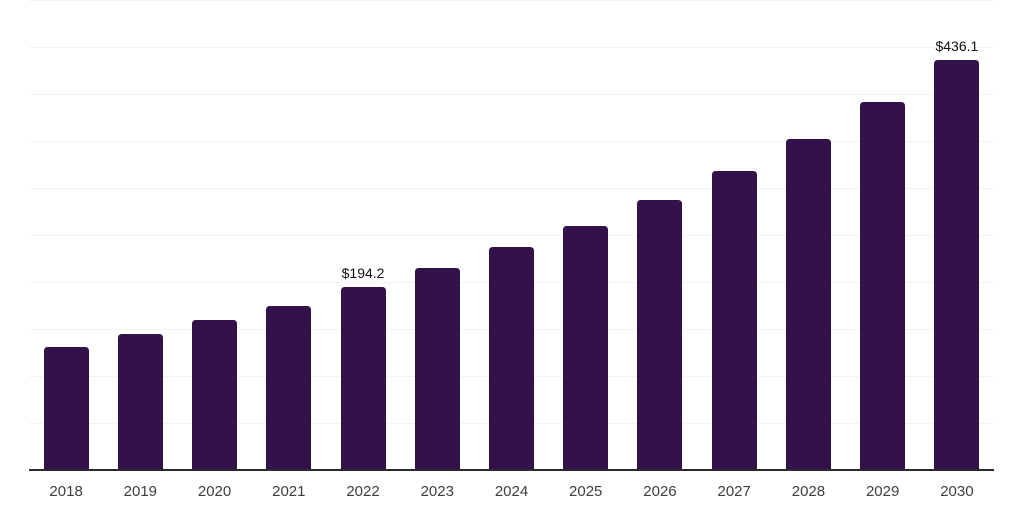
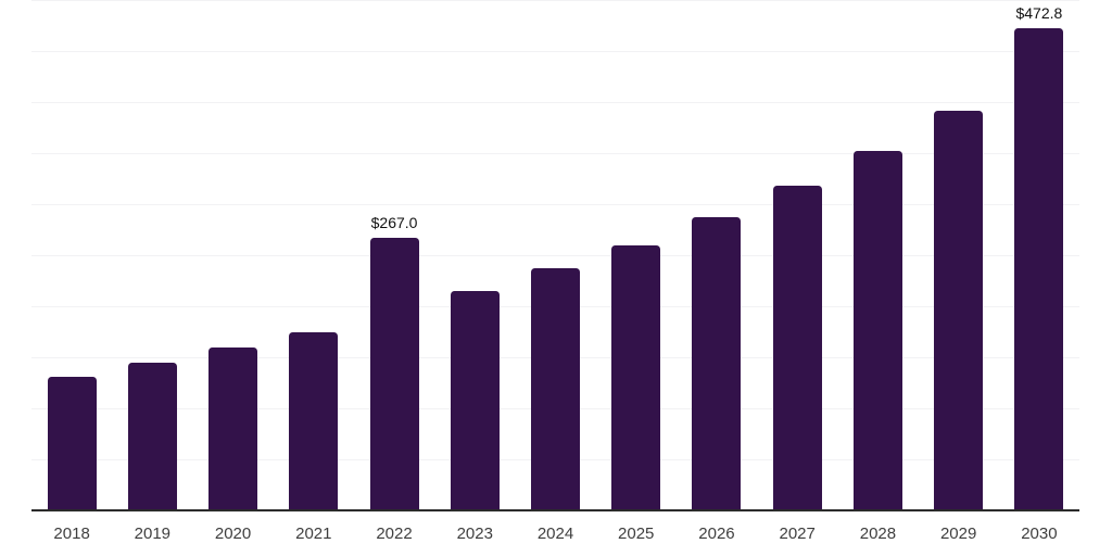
2022: $194.2 -> $267.0
2030: $436.1 -> $472.8
